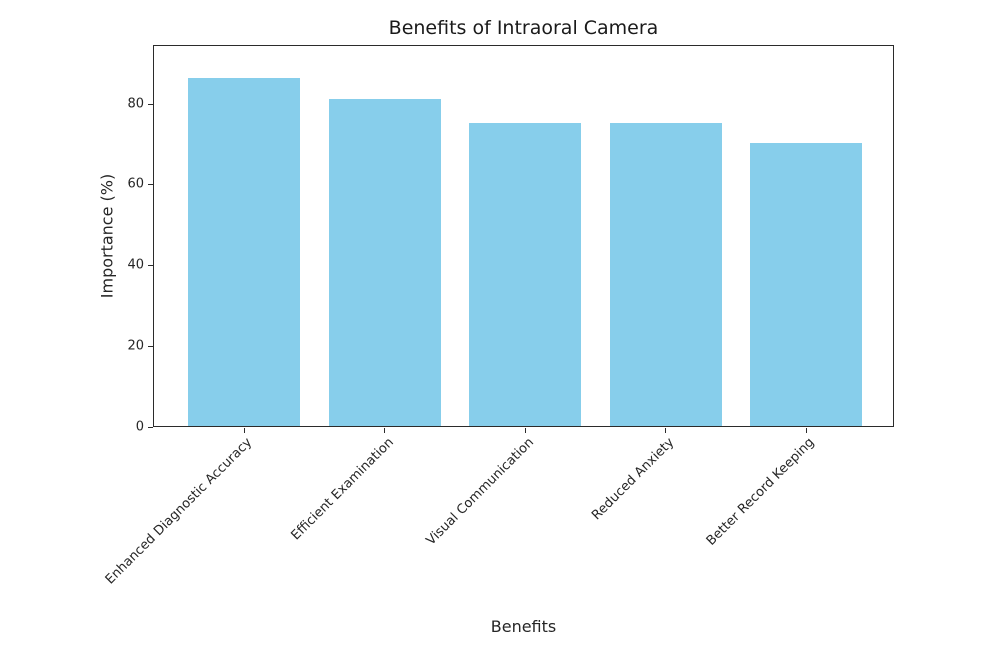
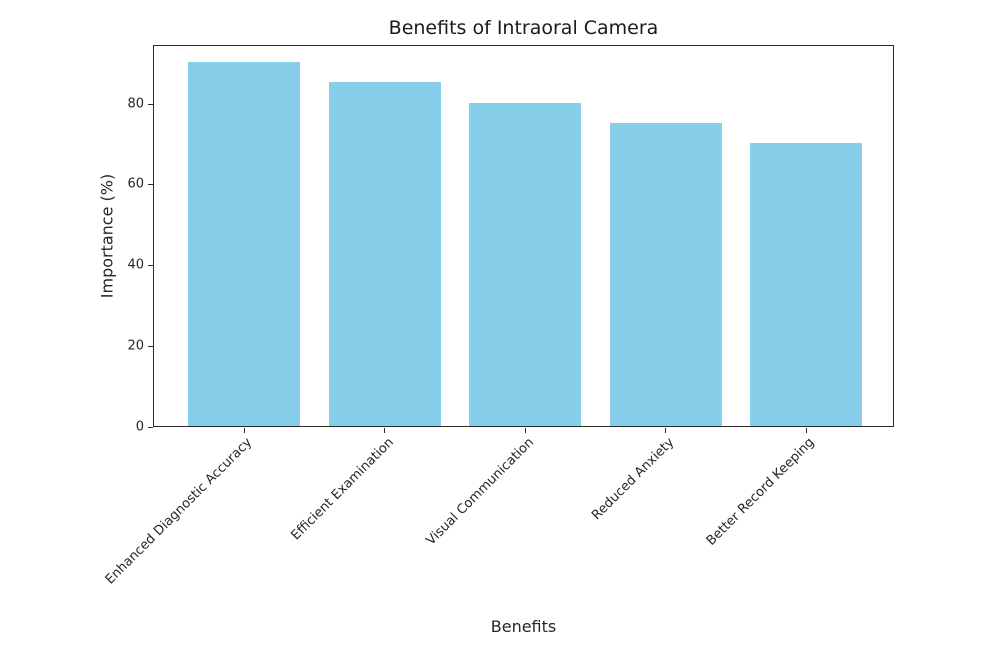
Enhanced Diagnostic Accuracy: 86 -> 90
Efficient Examination: 81 -> 85
Visual Communication: 75 -> 80
